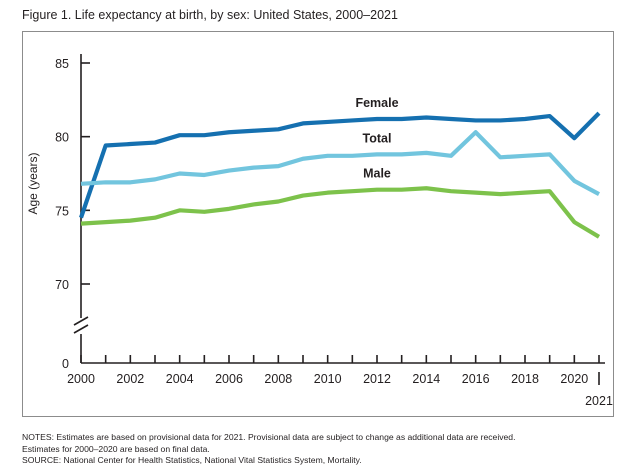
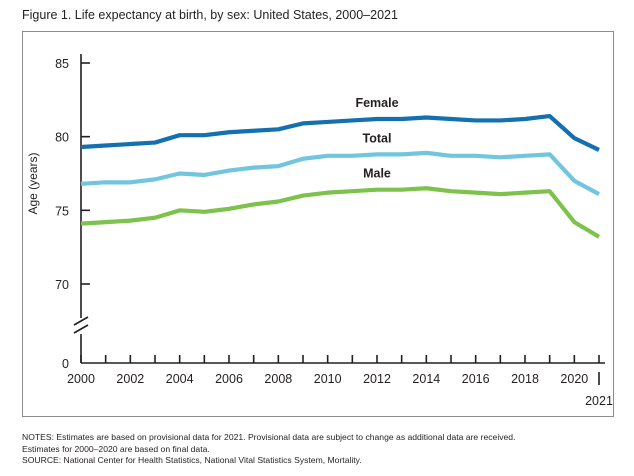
Female/2000: 74.5 -> 79.3
Total/2016: 80.3 -> 78.7
Female/2021: 81.6 -> 79.1
